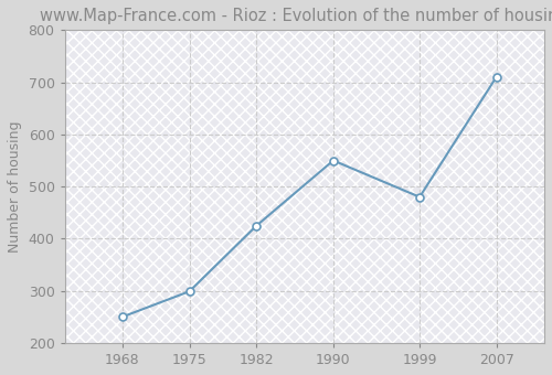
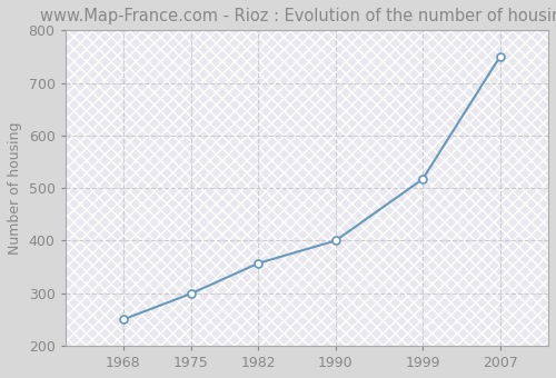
1982: 425 -> 357
1990: 550 -> 400
1999: 480 -> 517
2007: 710 -> 750
